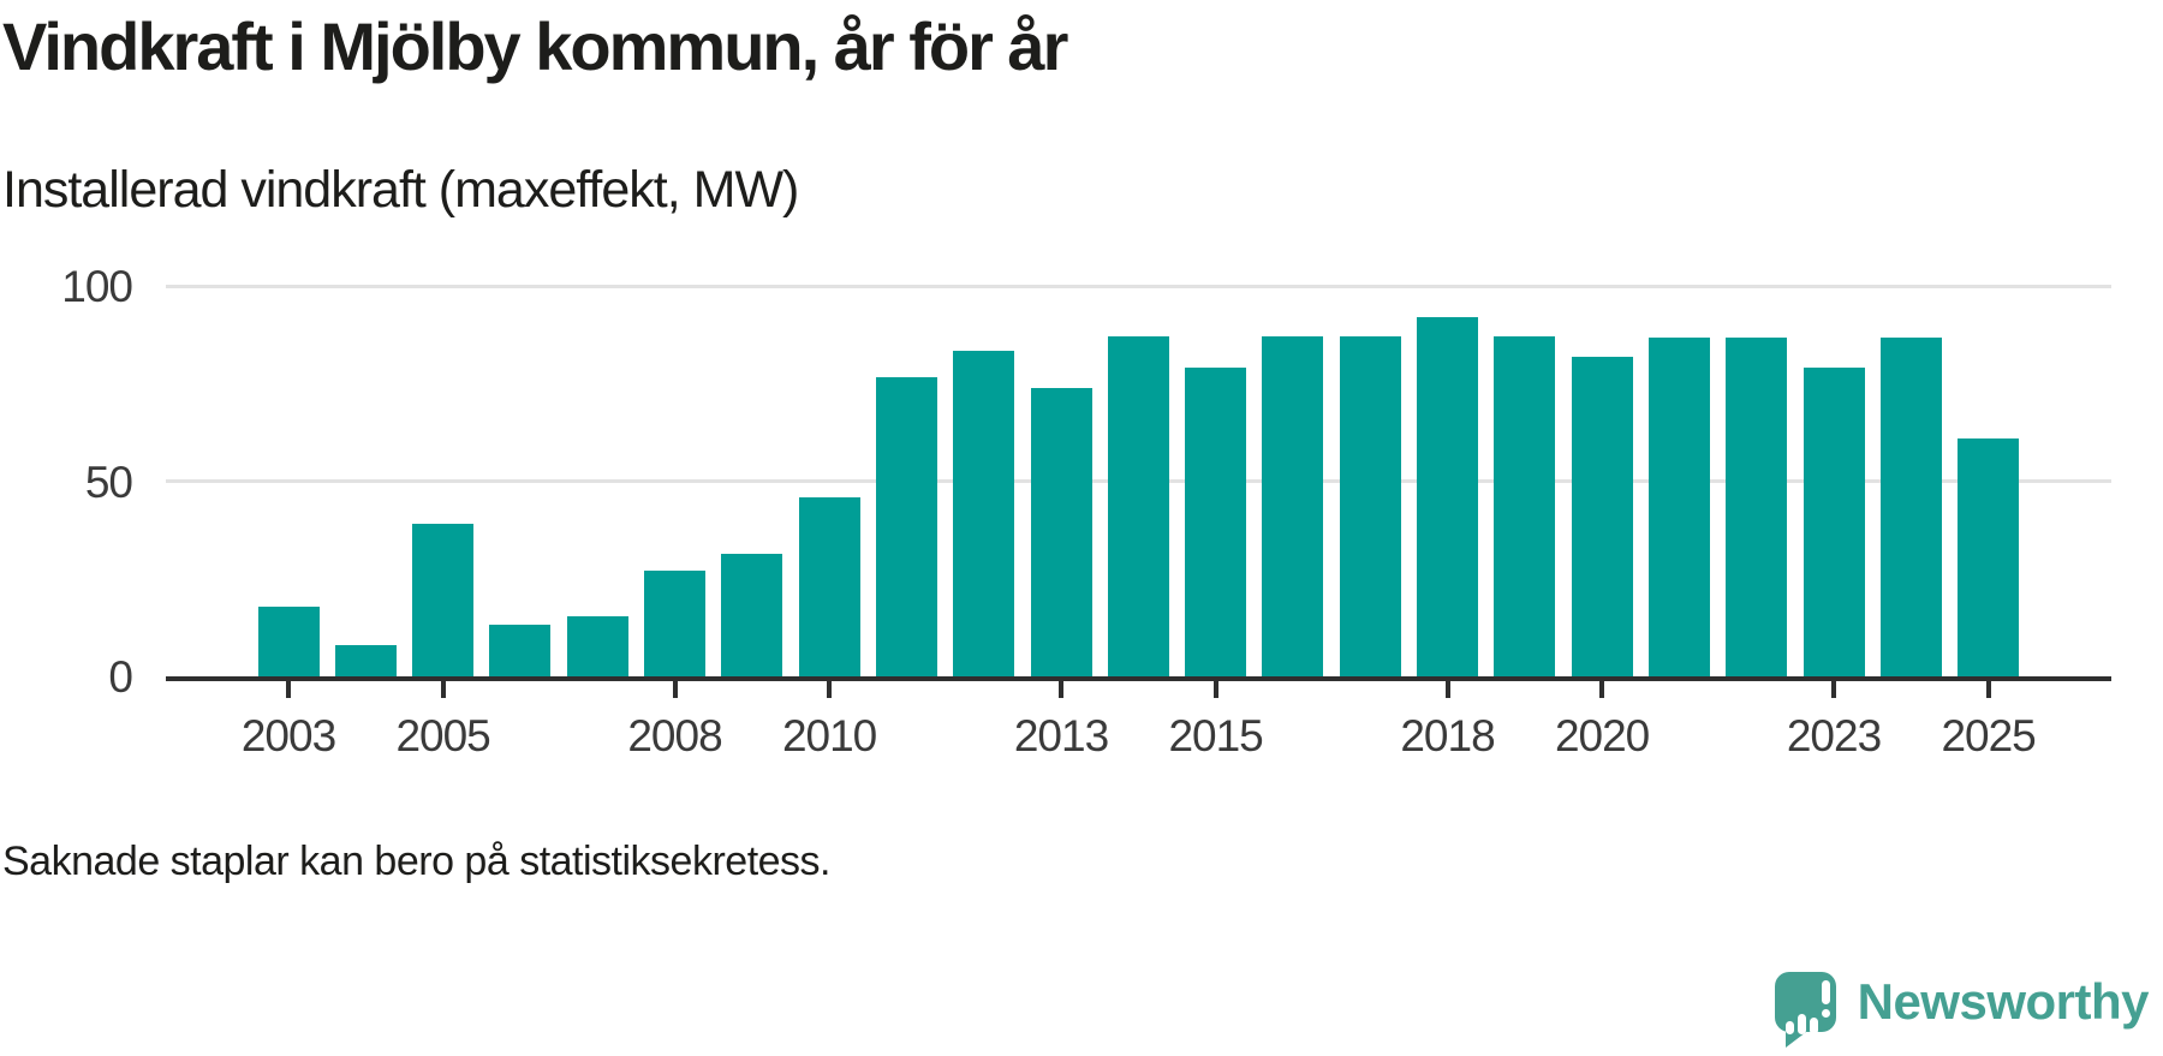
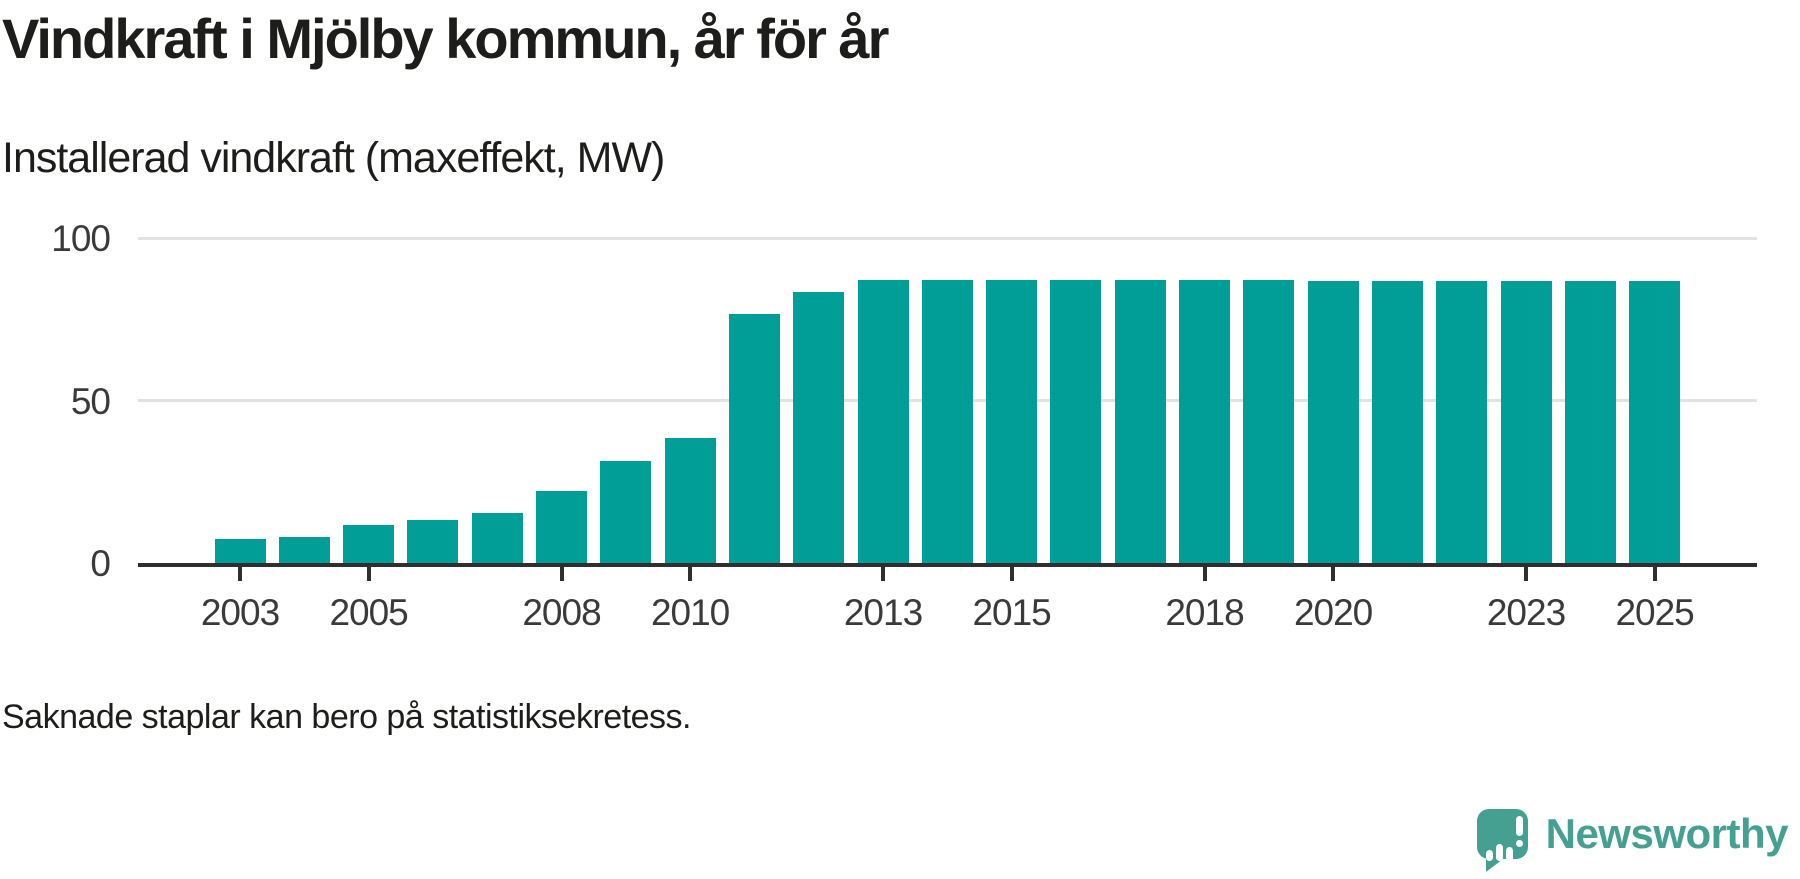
2003: 18 -> 7
2005: 39 -> 12
2008: 27 -> 22
2010: 46 -> 38
2013: 74 -> 87
2015: 79 -> 87
2018: 92 -> 87
2020: 82 -> 87
2023: 79 -> 87
2025: 61 -> 87
